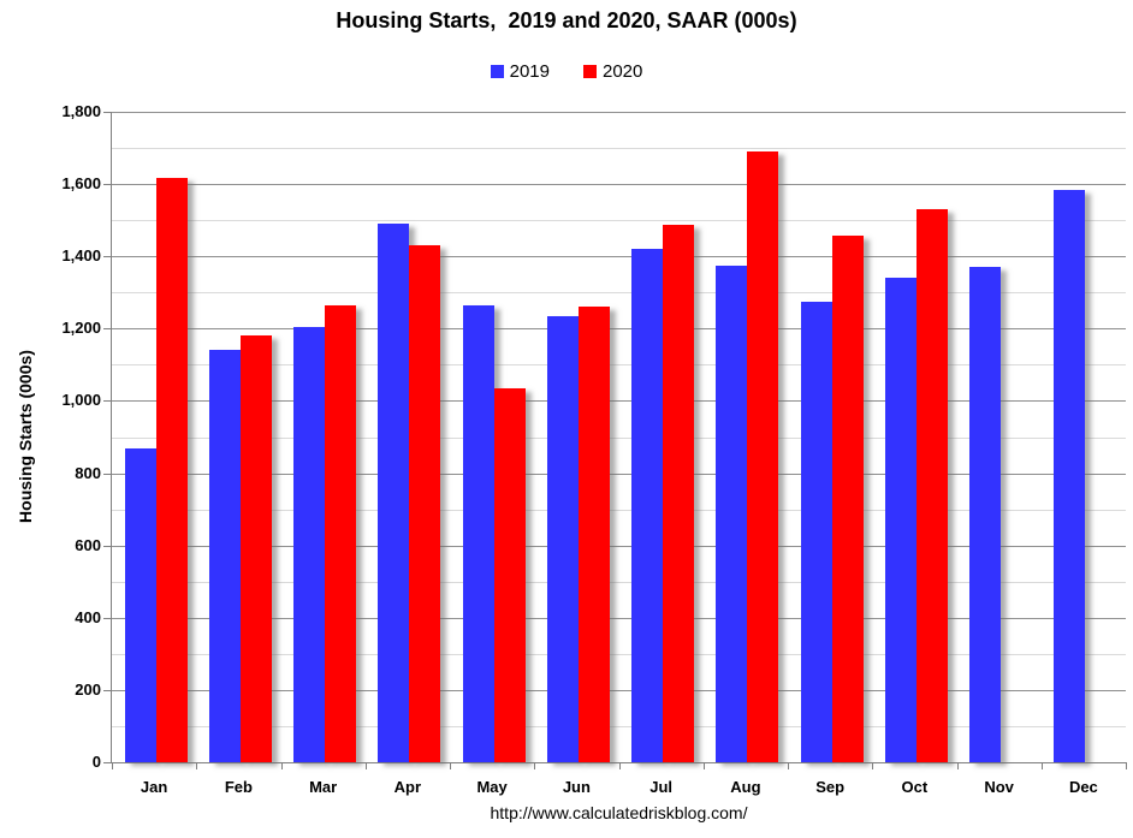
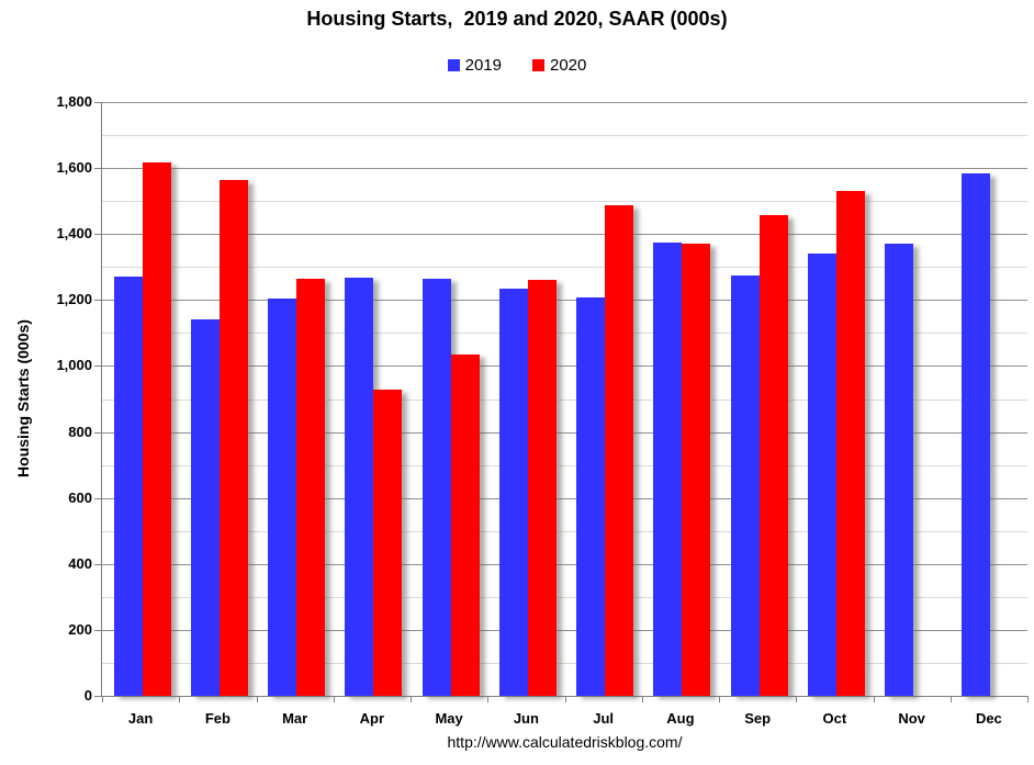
2019/Jan: 870 -> 1270
2020/Feb: 1180 -> 1560
2019/Apr: 1490 -> 1270
2020/Apr: 1430 -> 930
2019/Jul: 1420 -> 1210
2020/Aug: 1690 -> 1370
